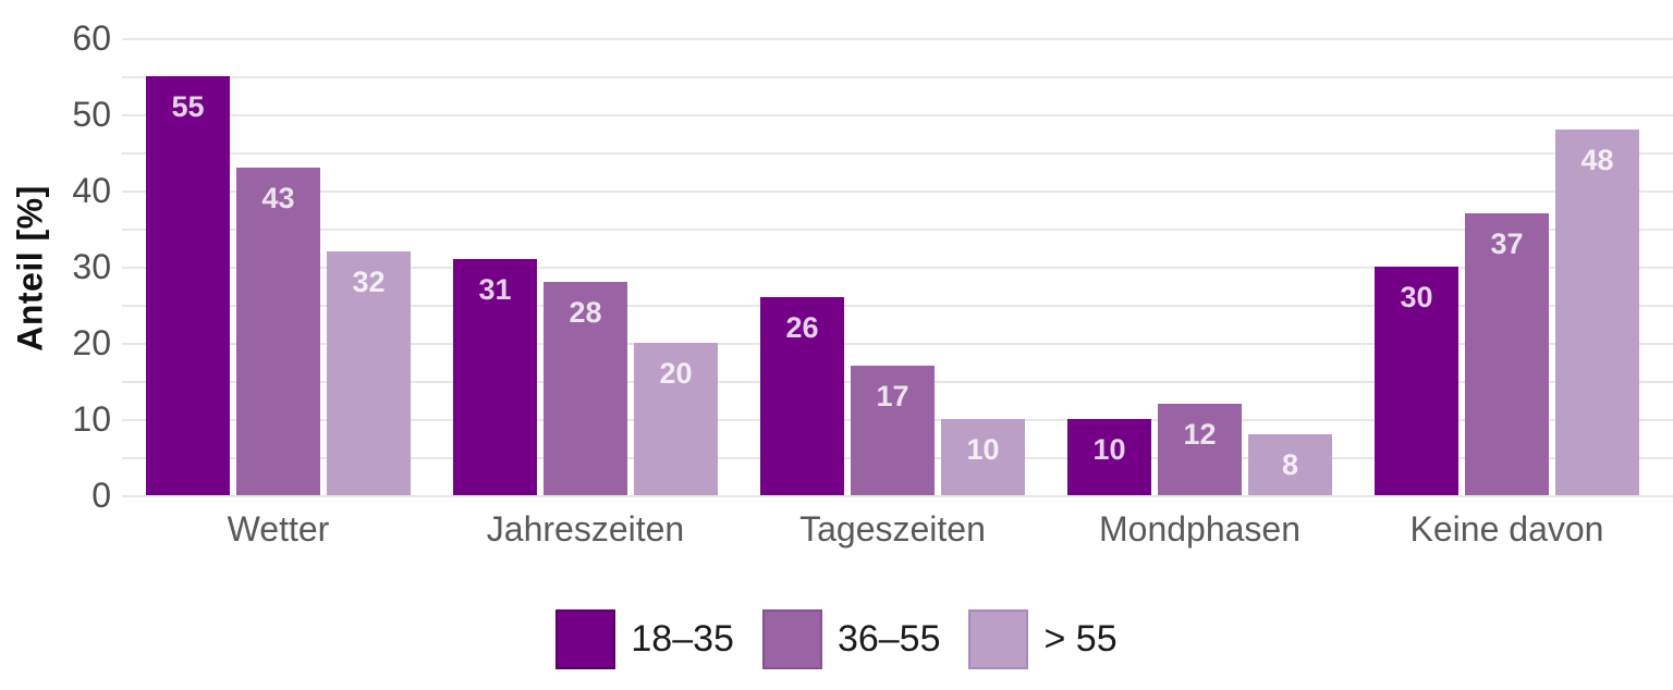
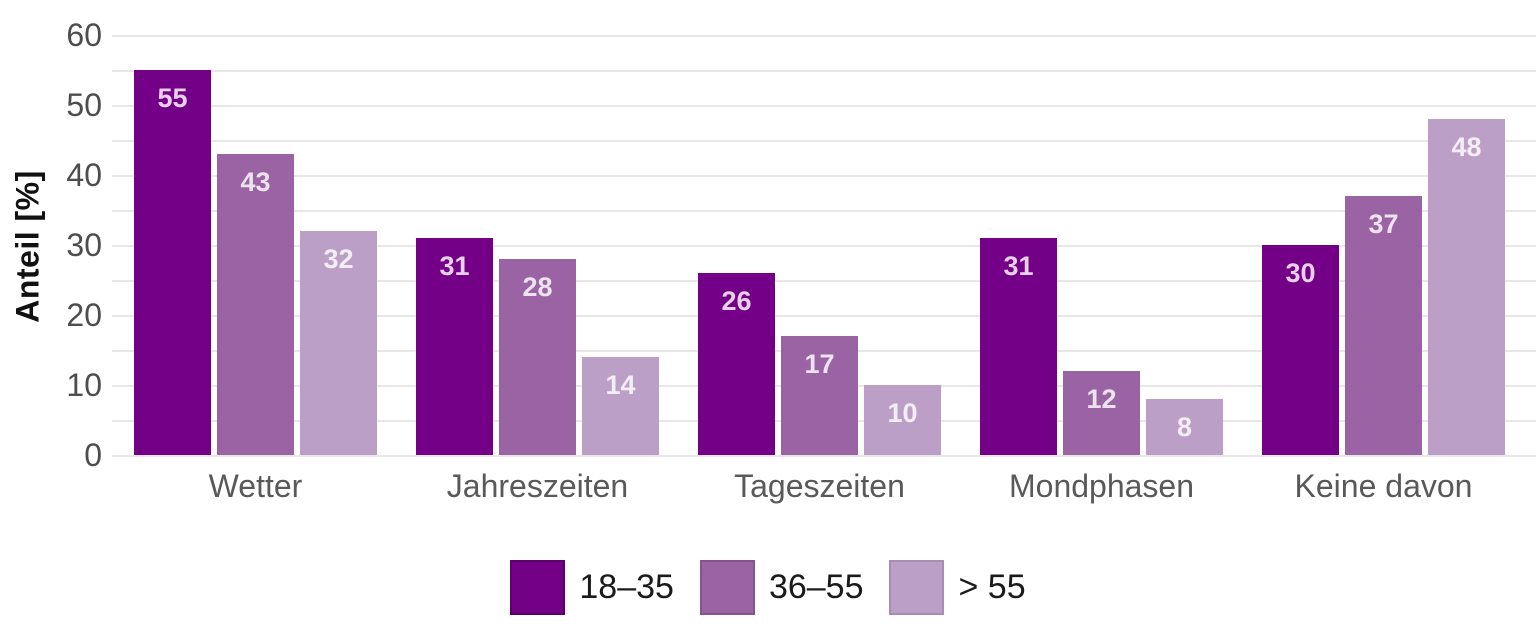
> 55/Jahreszeiten: 20 -> 14
18–35/Mondphasen: 10 -> 31
